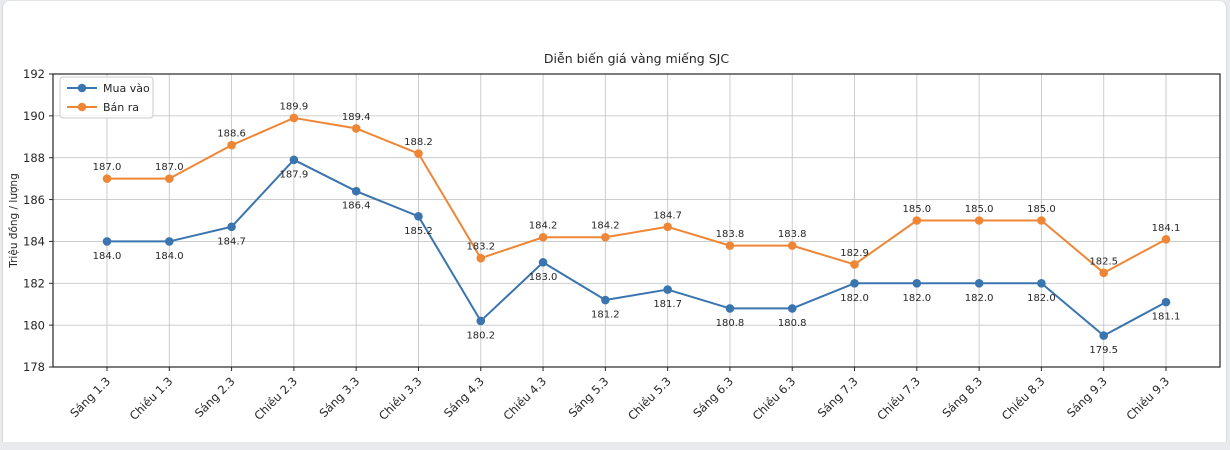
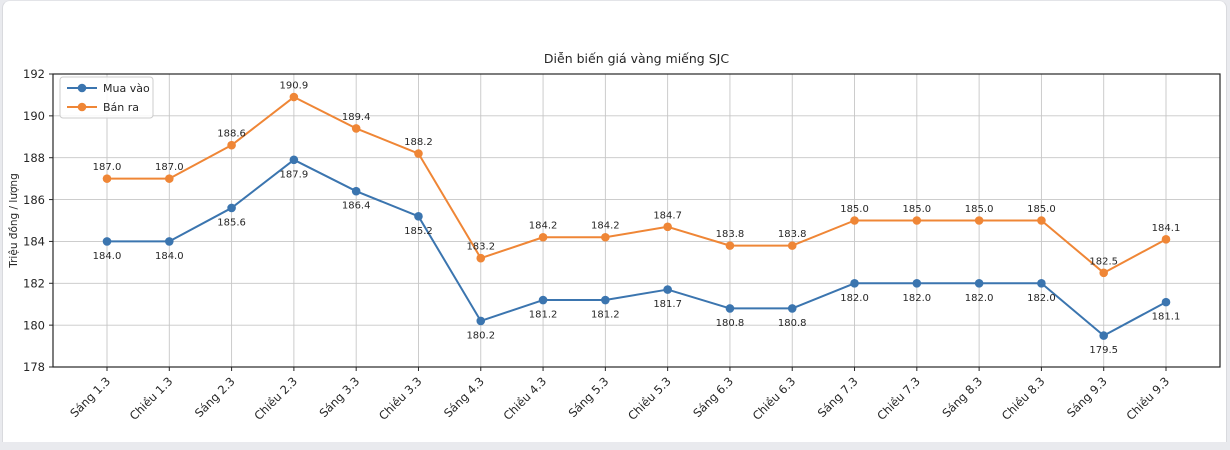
Mua vào/Sáng 2.3: 184.7 -> 185.6
Bán ra/Chiều 2.3: 189.9 -> 190.9
Mua vào/Chiều 4.3: 183.0 -> 181.2
Bán ra/Sáng 7.3: 182.9 -> 185.0
